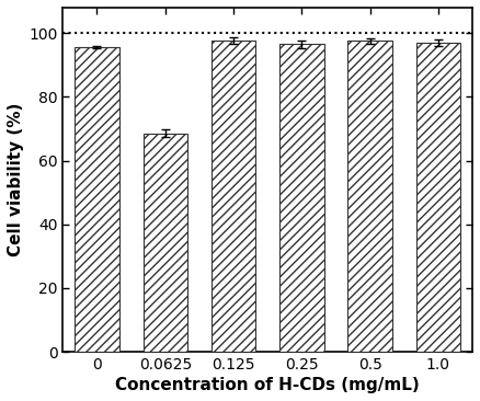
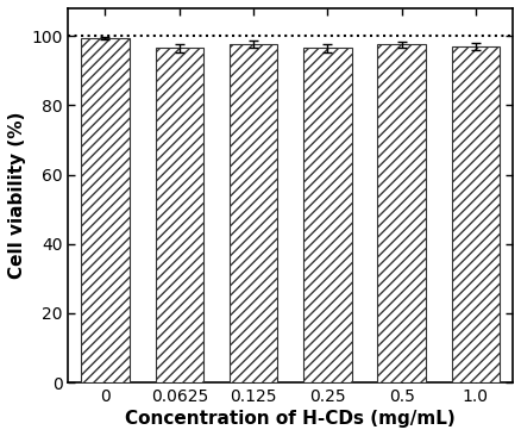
0: 95.5 -> 99.5
0.0625: 68.5 -> 96.5
